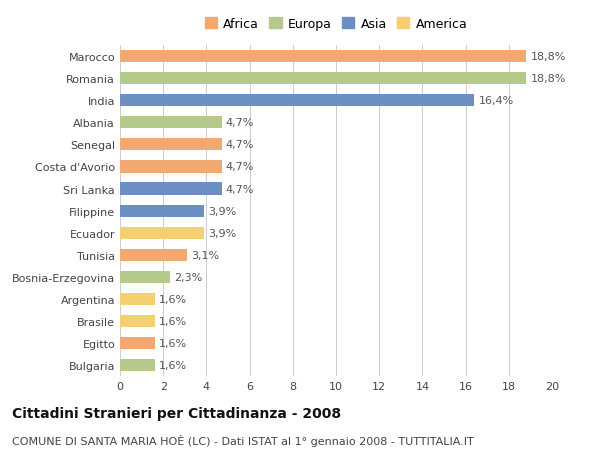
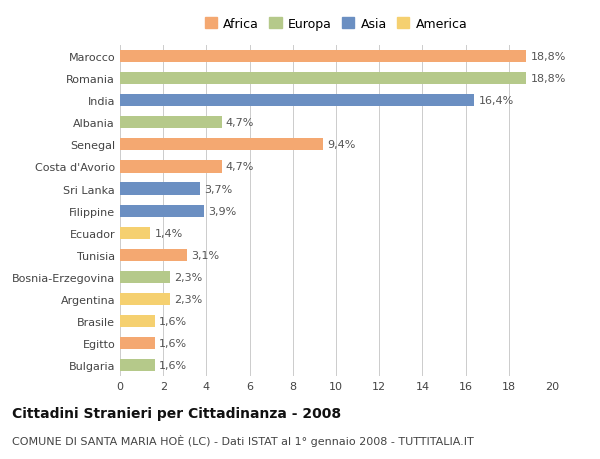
Senegal: 4,7% -> 9,4%
Sri Lanka: 4,7% -> 3,7%
Ecuador: 3,9% -> 1,4%
Argentina: 1,6% -> 2,3%
